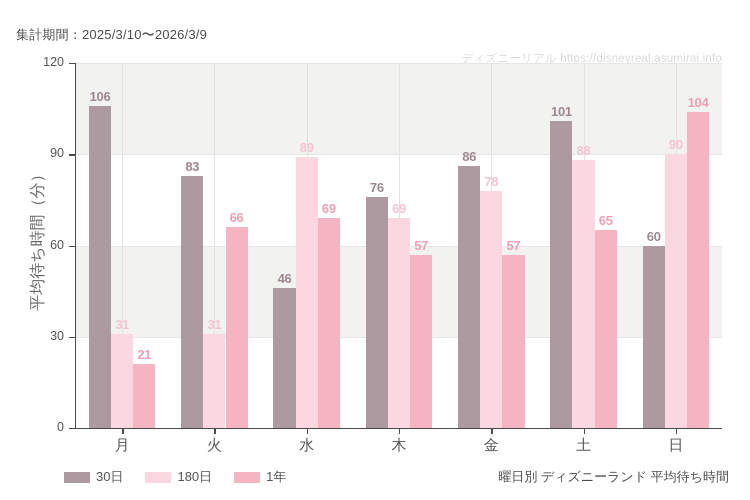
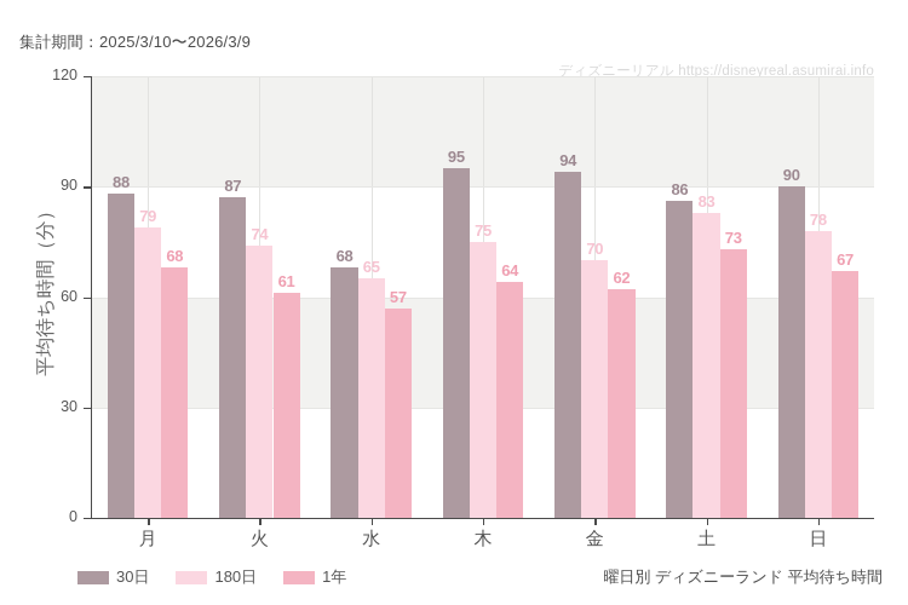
30日/月: 106 -> 88
180日/月: 31 -> 79
1年/月: 21 -> 68
30日/火: 83 -> 87
180日/火: 31 -> 74
1年/火: 66 -> 61
30日/水: 46 -> 68
180日/水: 89 -> 65
1年/水: 69 -> 57
30日/木: 76 -> 95
180日/木: 69 -> 75
1年/木: 57 -> 64
30日/金: 86 -> 94
180日/金: 78 -> 70
1年/金: 57 -> 62
30日/土: 101 -> 86
180日/土: 88 -> 83
1年/土: 65 -> 73
30日/日: 60 -> 90
180日/日: 90 -> 78
1年/日: 104 -> 67
